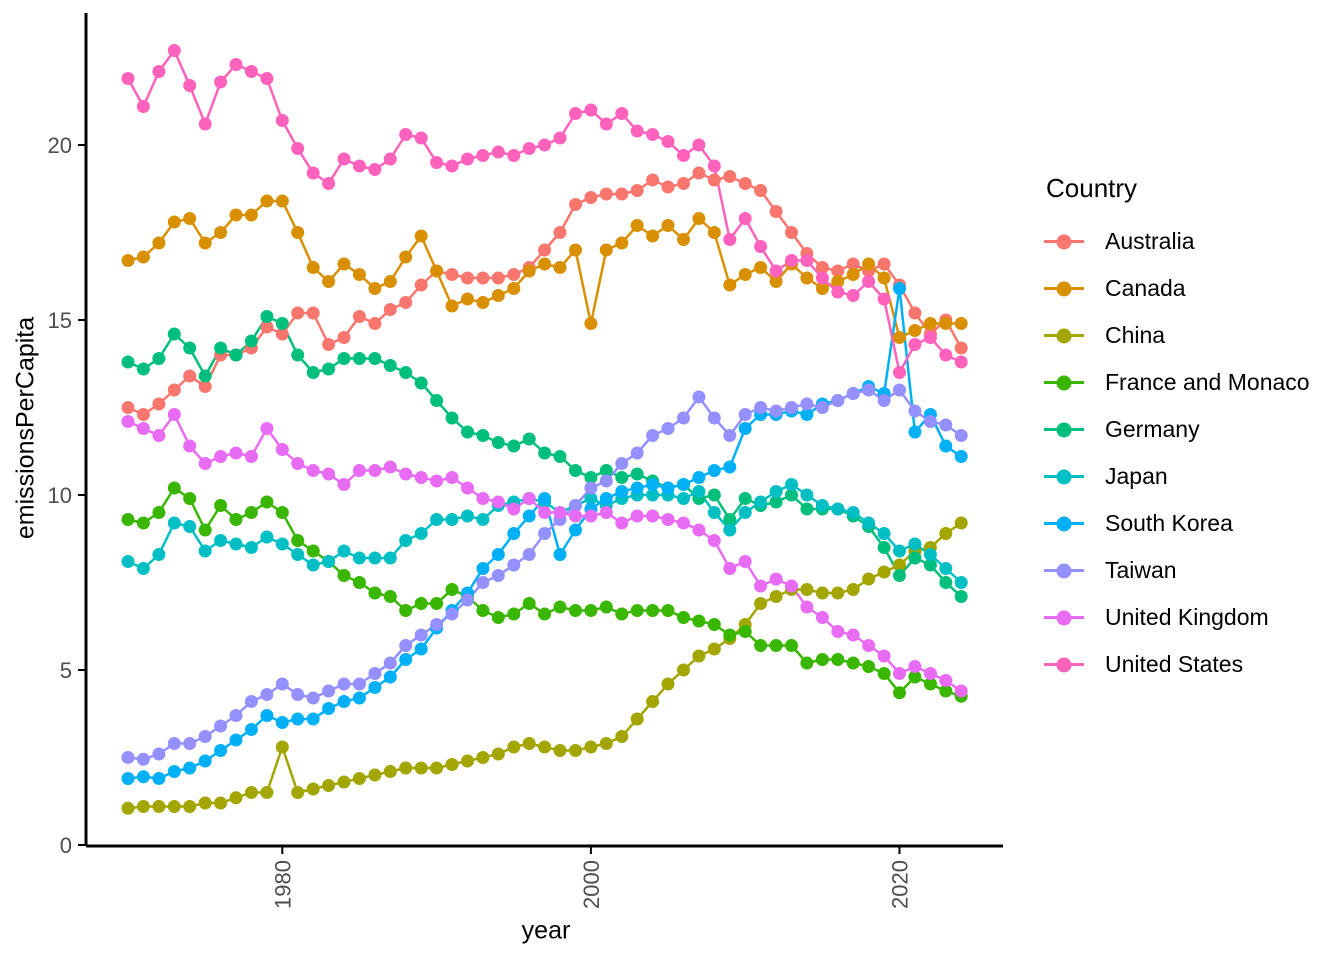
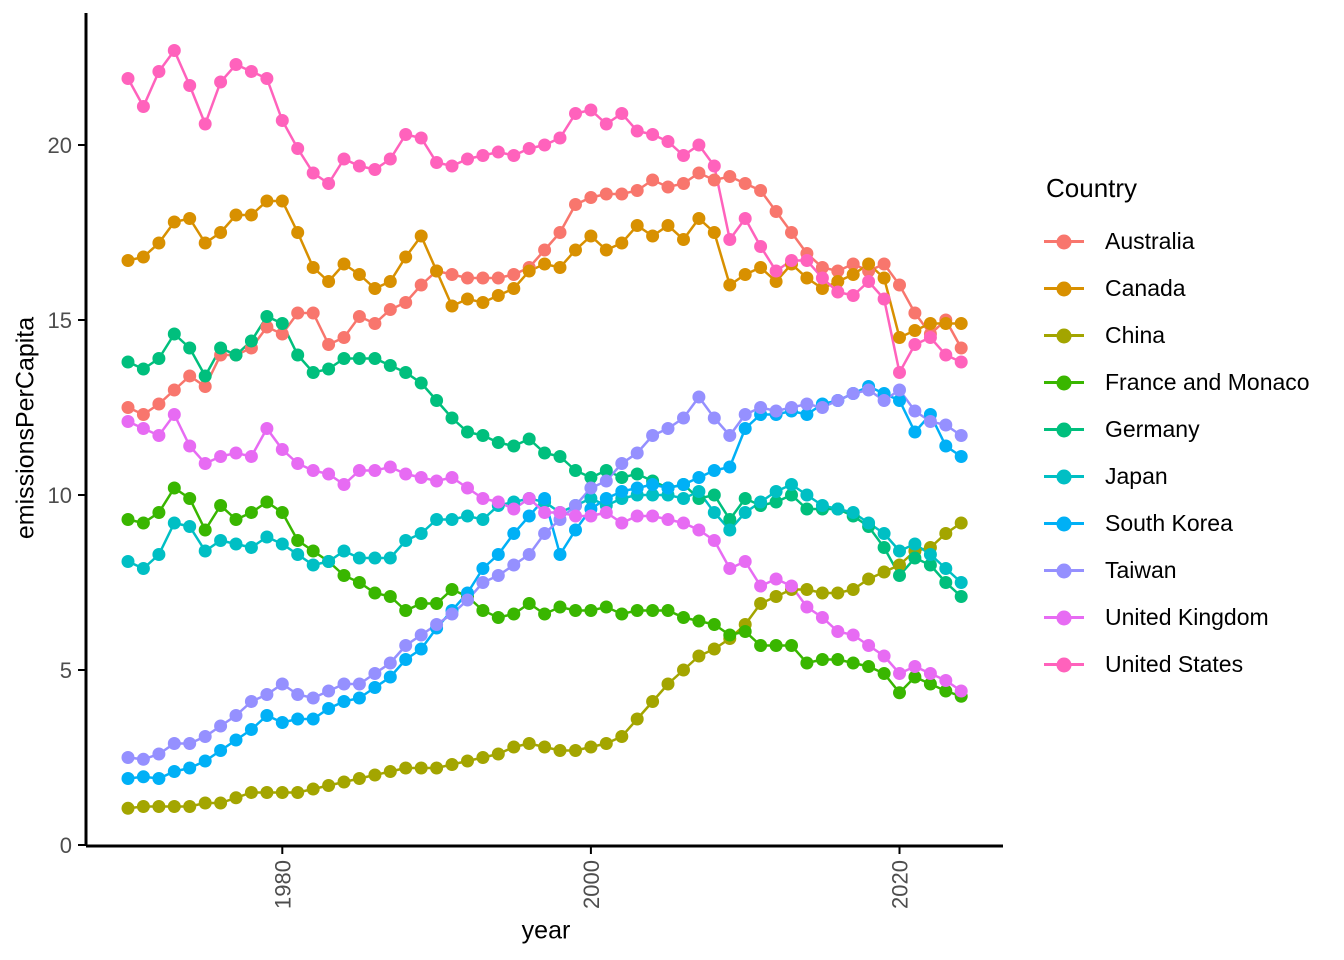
China/1980: 2.8 -> 1.5
Canada/2000: 14.9 -> 17.4
South Korea/2020: 15.9 -> 12.7
